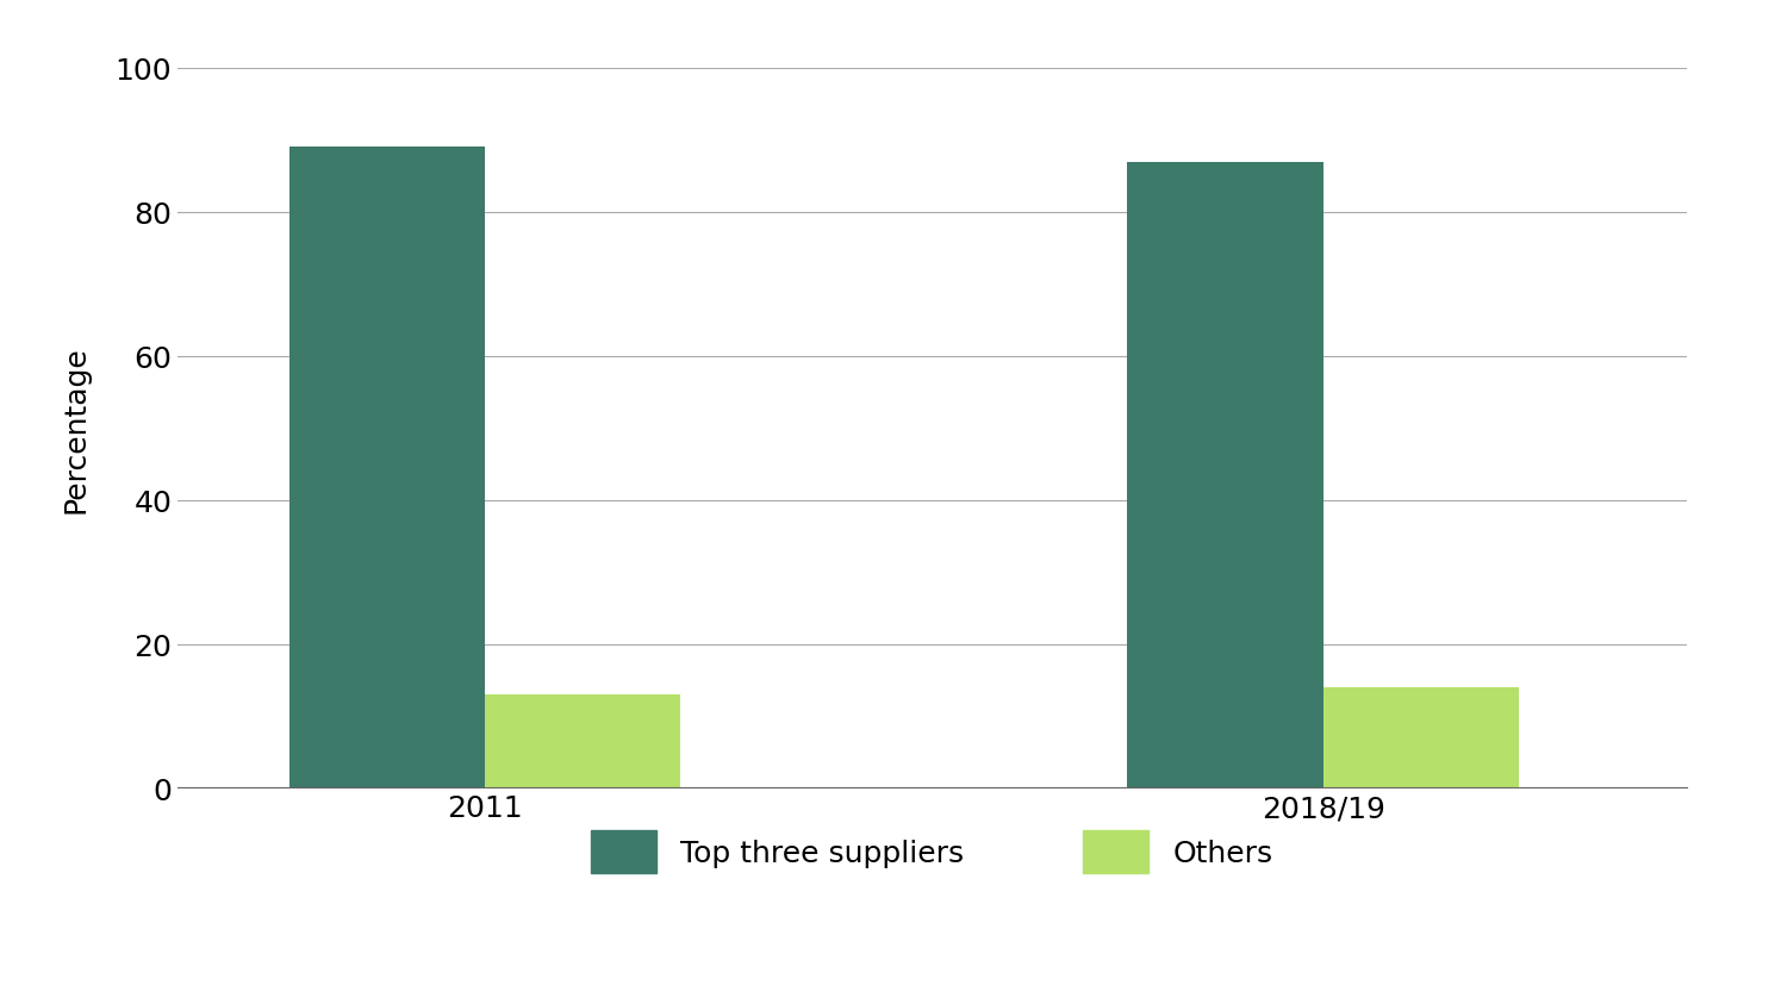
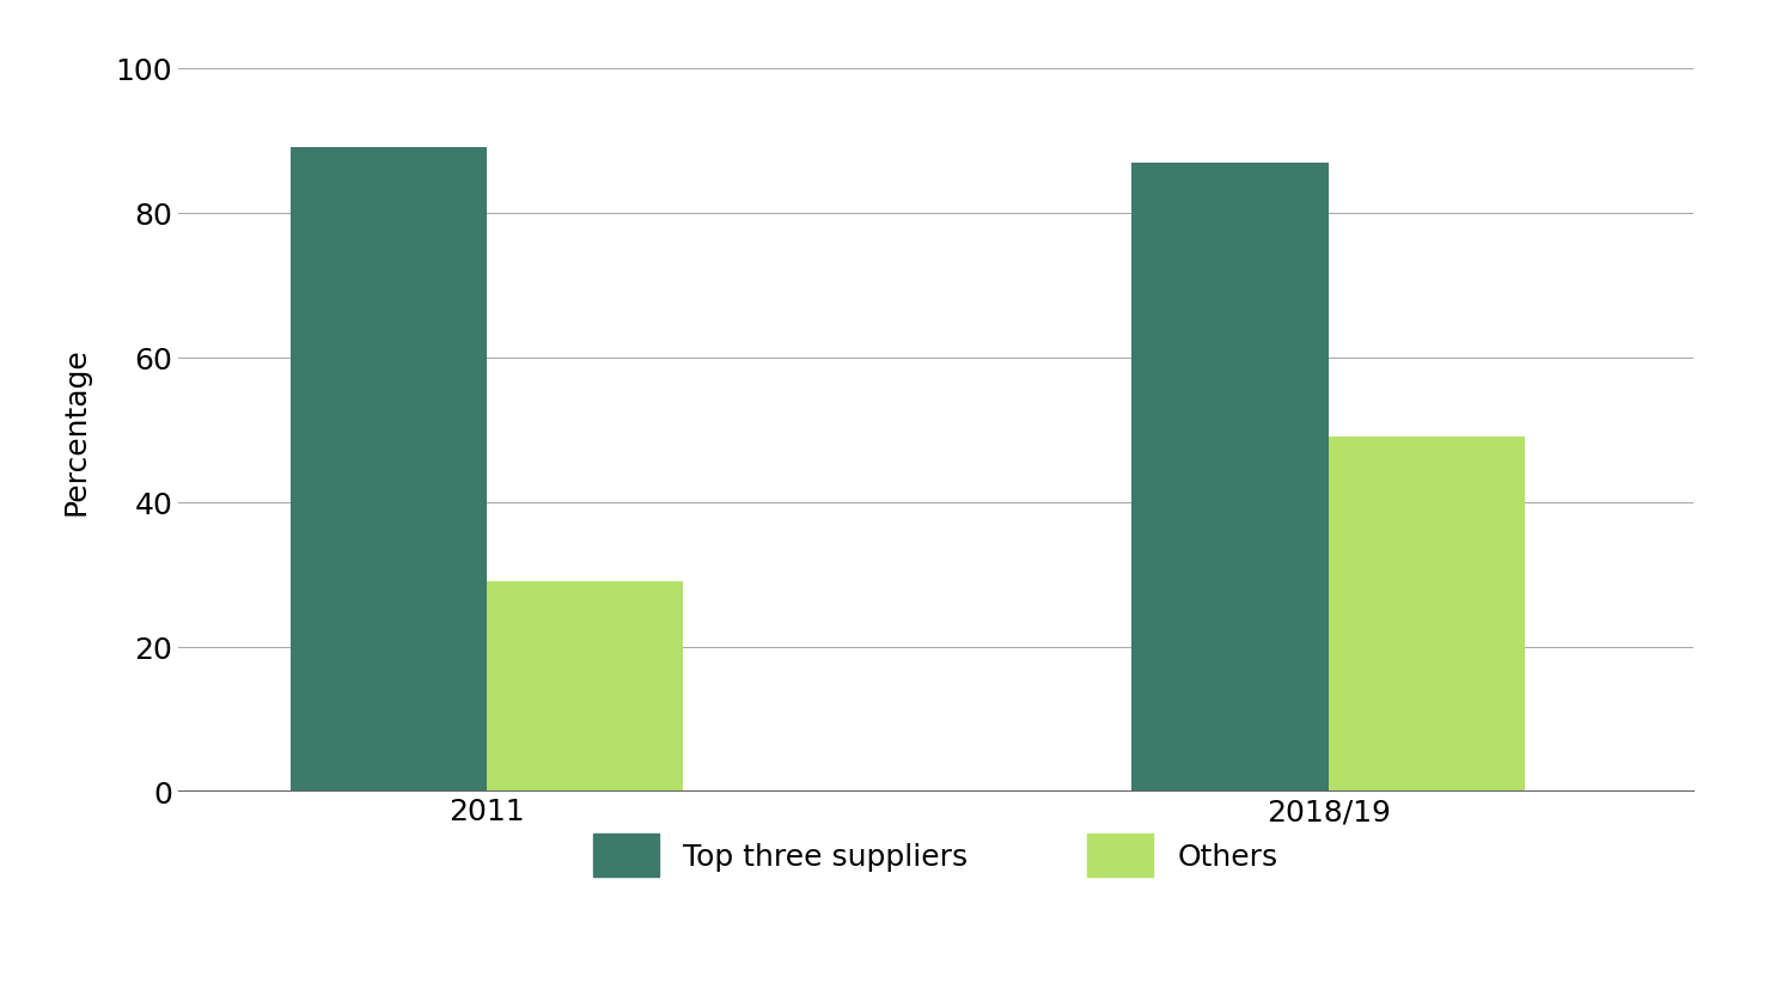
Others/2011: 13 -> 29
Others/2018/19: 14 -> 49
